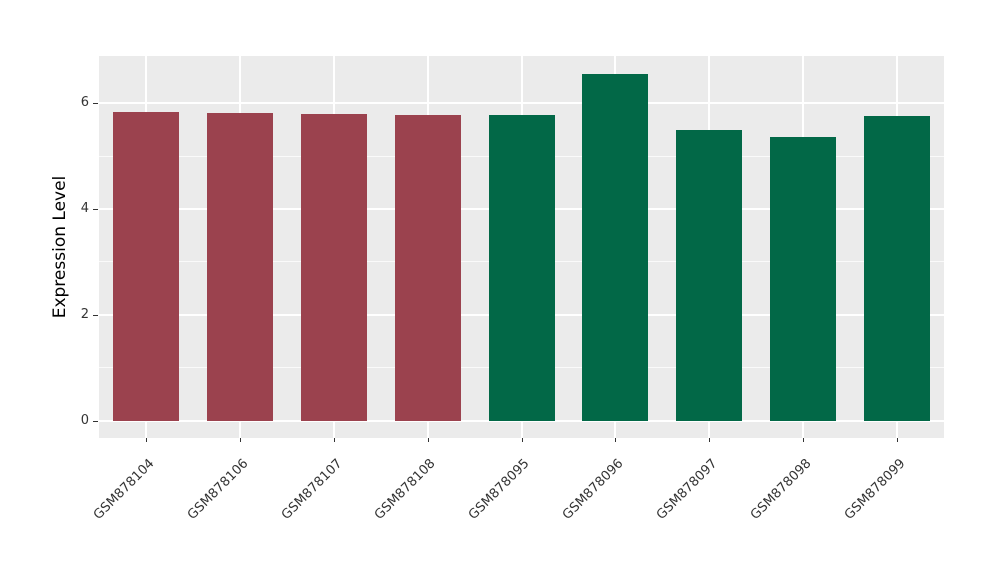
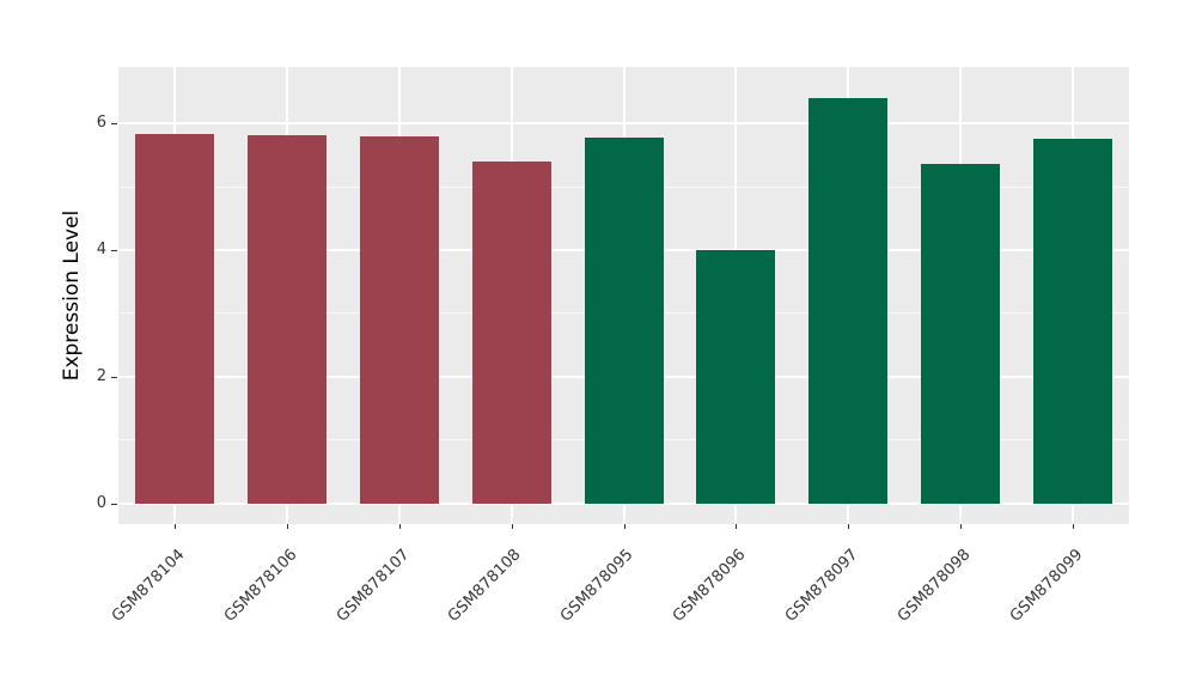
GSM878108: 5.8 -> 5.4
GSM878096: 6.6 -> 4.0
GSM878097: 5.5 -> 6.4
